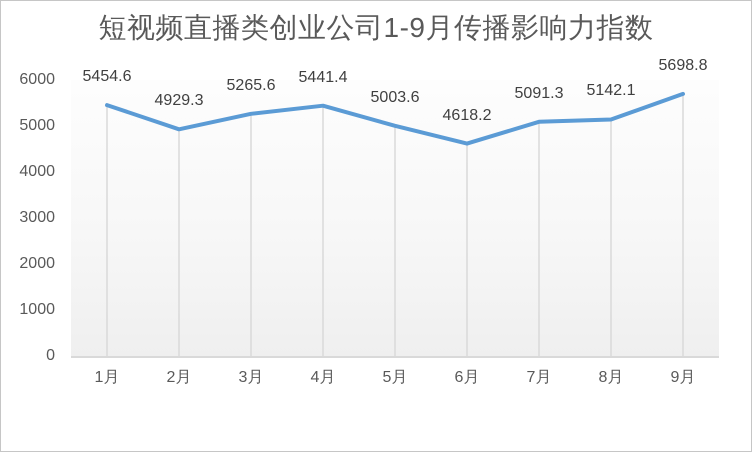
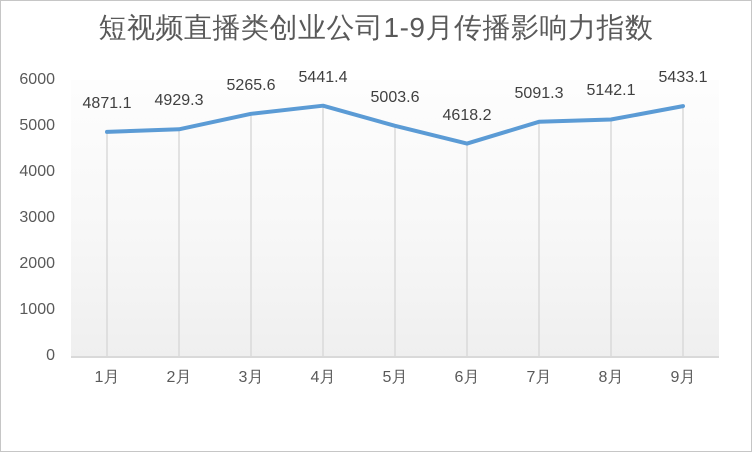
1月: 5454.6 -> 4871.1
9月: 5698.8 -> 5433.1
